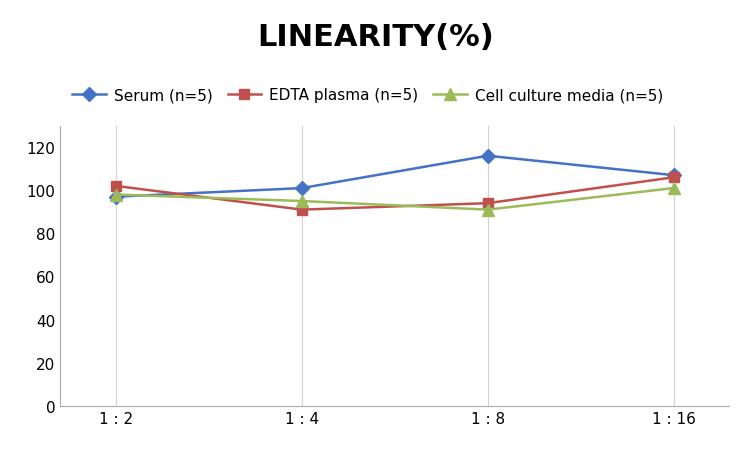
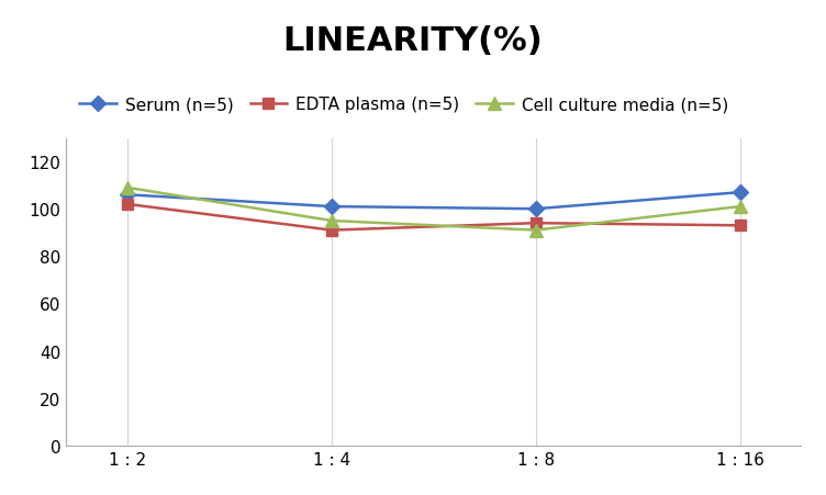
Serum (n=5)/1 : 2: 97 -> 106
Cell culture media (n=5)/1 : 2: 98 -> 109
Serum (n=5)/1 : 8: 116 -> 100
EDTA plasma (n=5)/1 : 16: 106 -> 93
